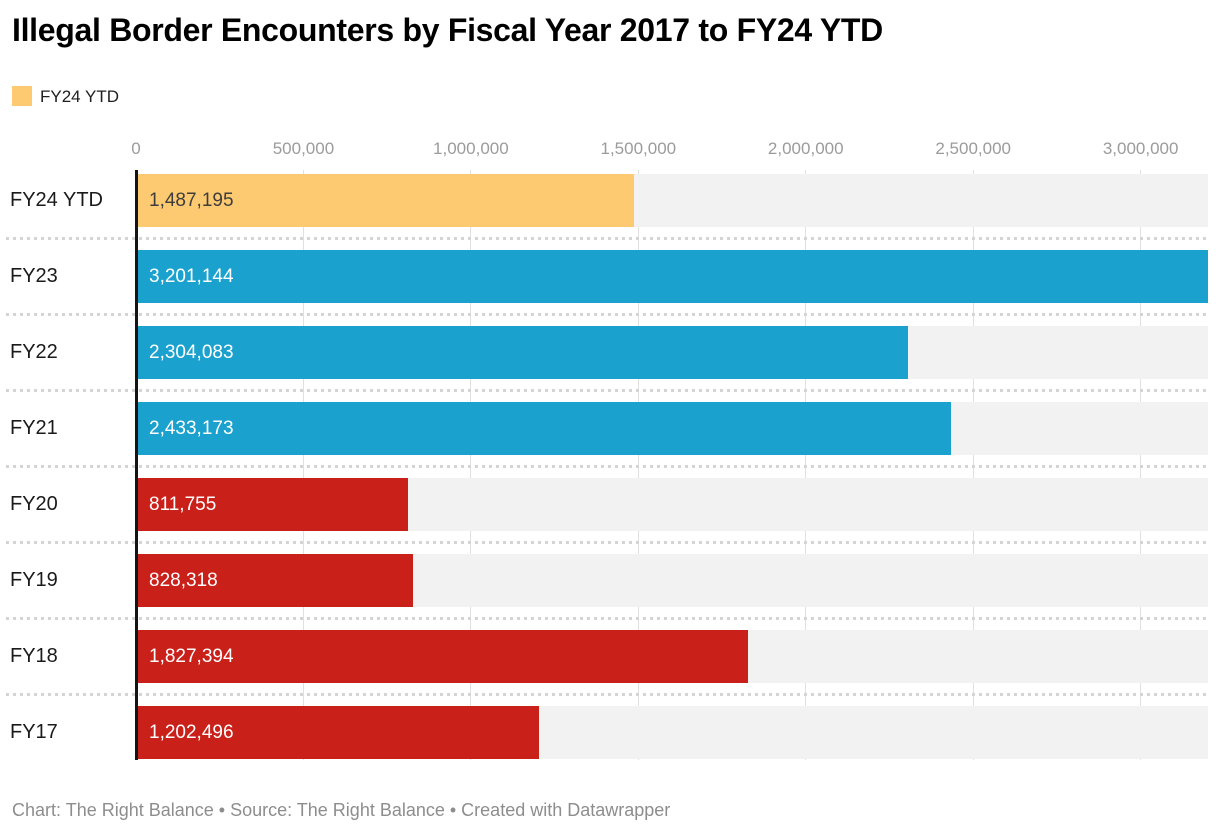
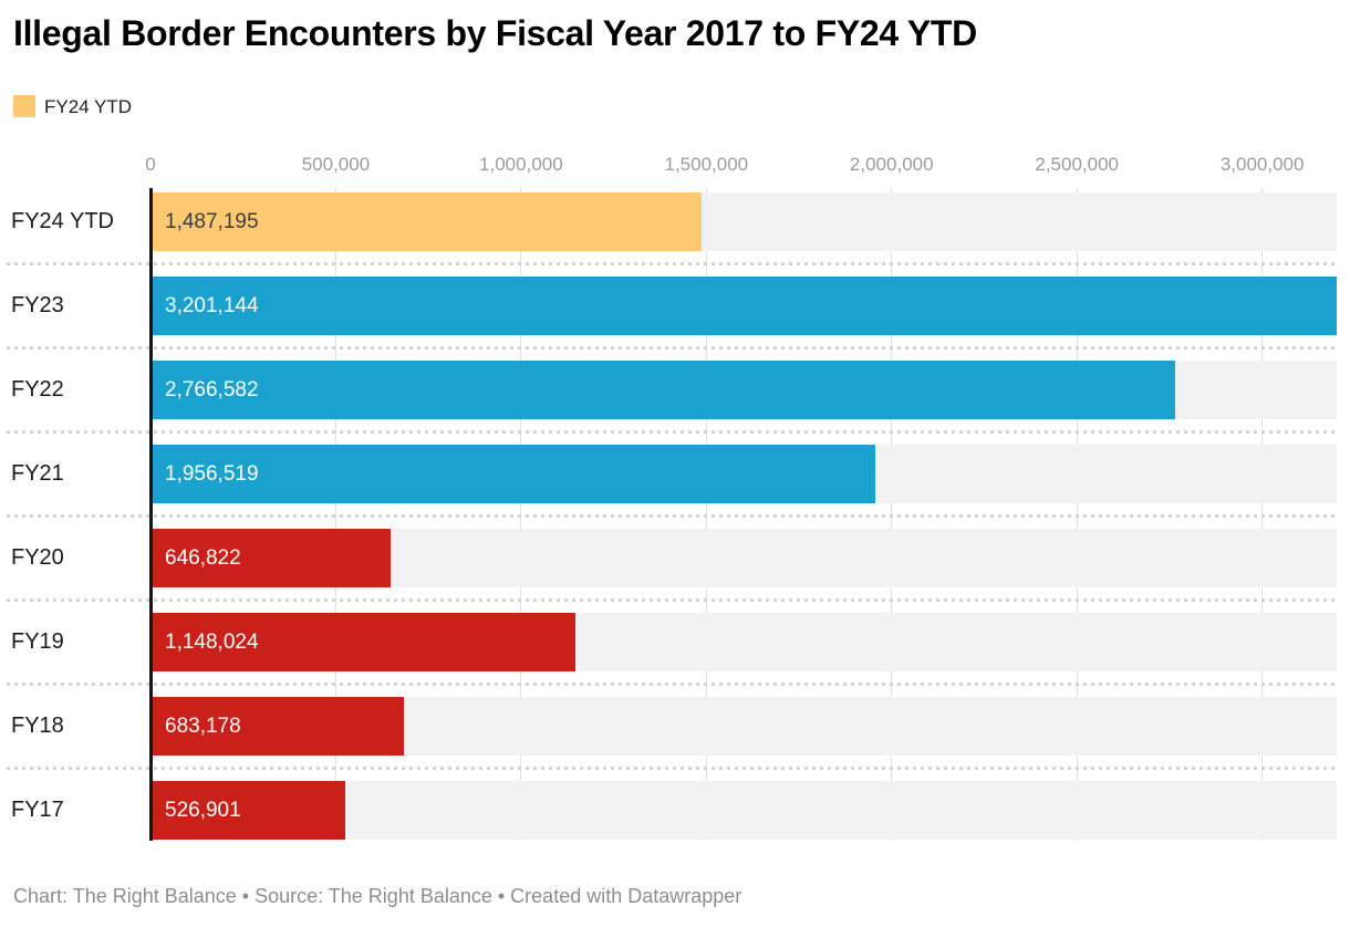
FY22: 2,304,083 -> 2,766,582
FY21: 2,433,173 -> 1,956,519
FY20: 811,755 -> 646,822
FY19: 828,318 -> 1,148,024
FY18: 1,827,394 -> 683,178
FY17: 1,202,496 -> 526,901
